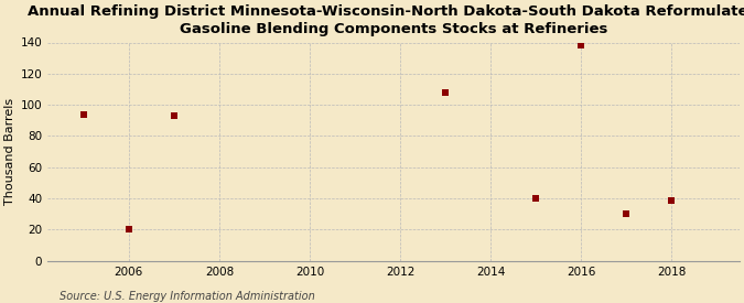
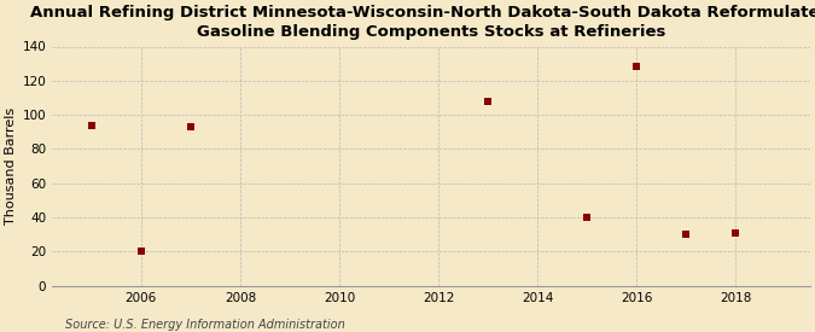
2016: 138 -> 128
2018: 39 -> 31
